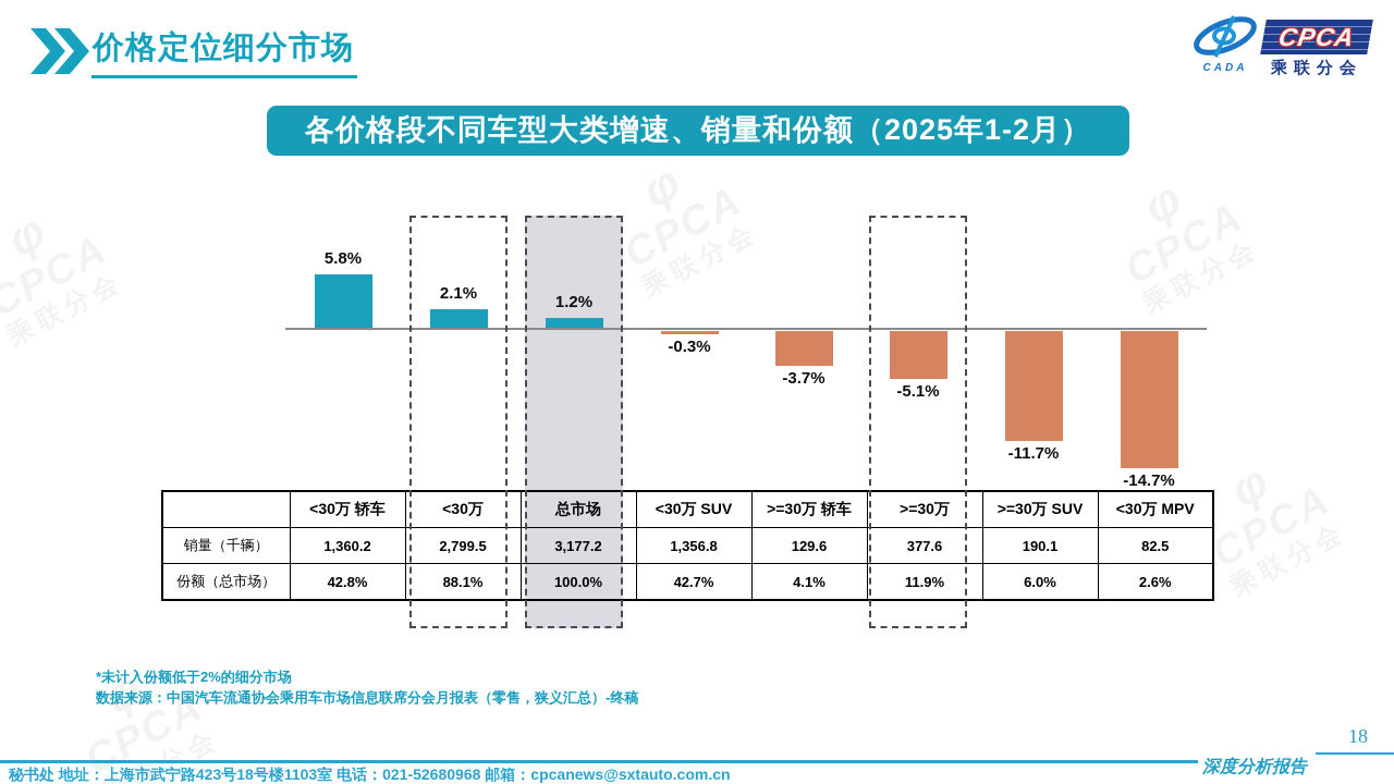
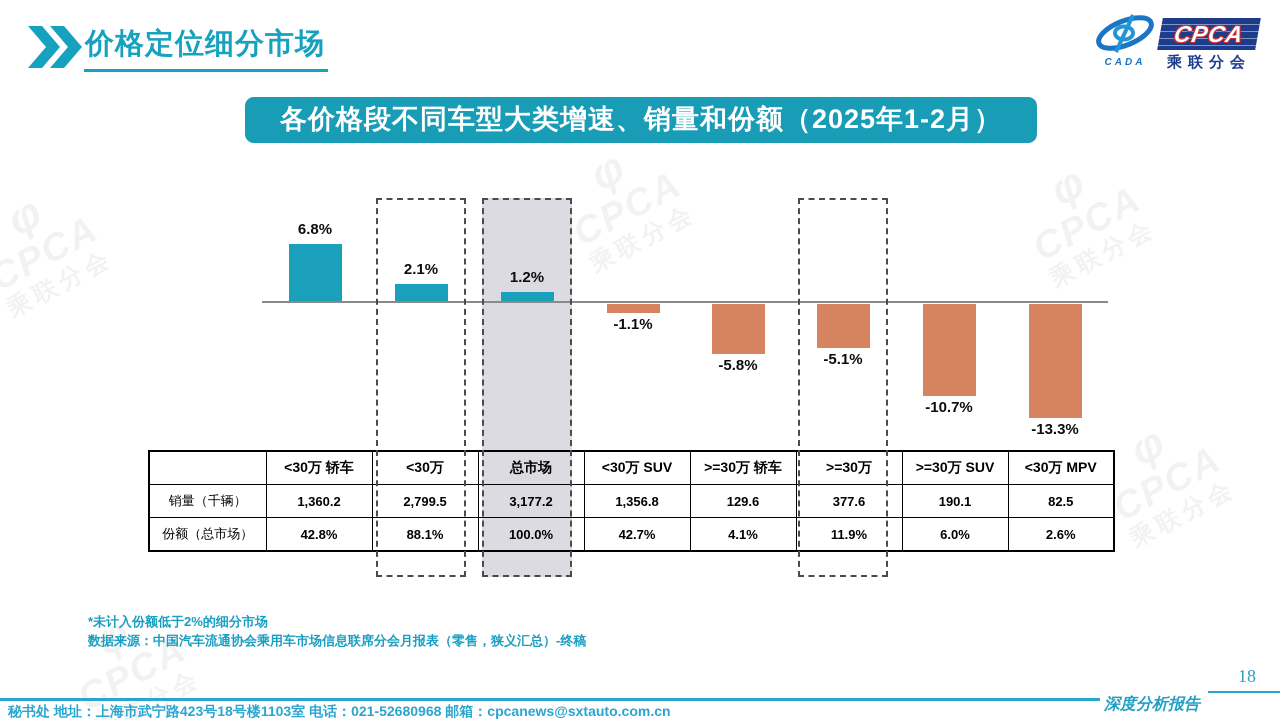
<30万 轿车: 5.8% -> 6.8%
<30万 SUV: -0.3% -> -1.1%
>=30万 轿车: -3.7% -> -5.8%
>=30万 SUV: -11.7% -> -10.7%
<30万 MPV: -14.7% -> -13.3%
